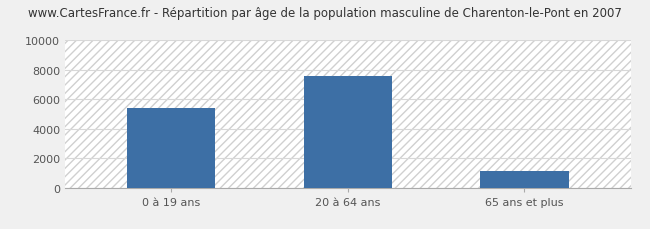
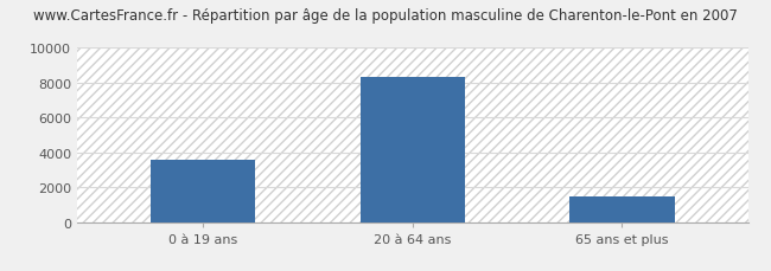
0 à 19 ans: 5400 -> 3600
20 à 64 ans: 7600 -> 8400
65 ans et plus: 1100 -> 1500
